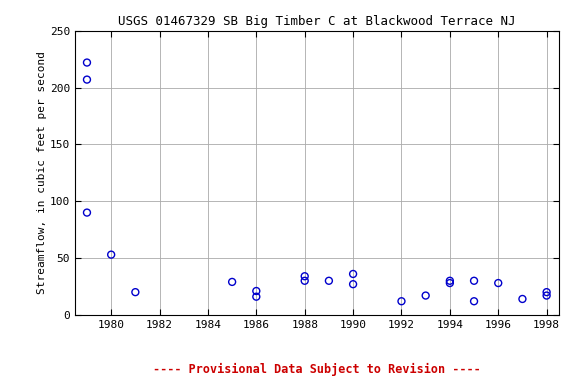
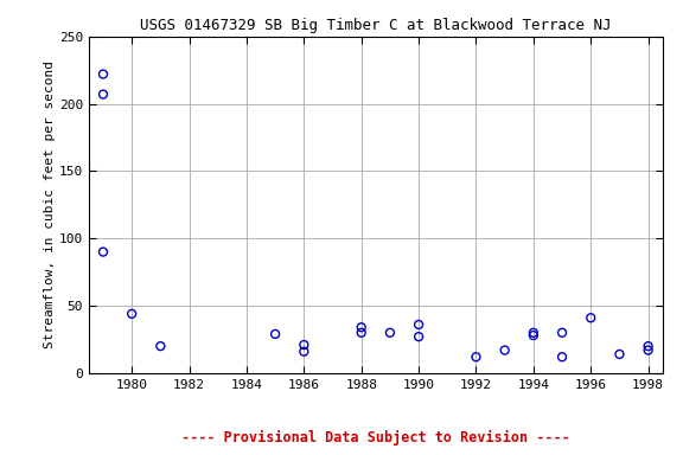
1980: 53 -> 44
1996: 28 -> 41
